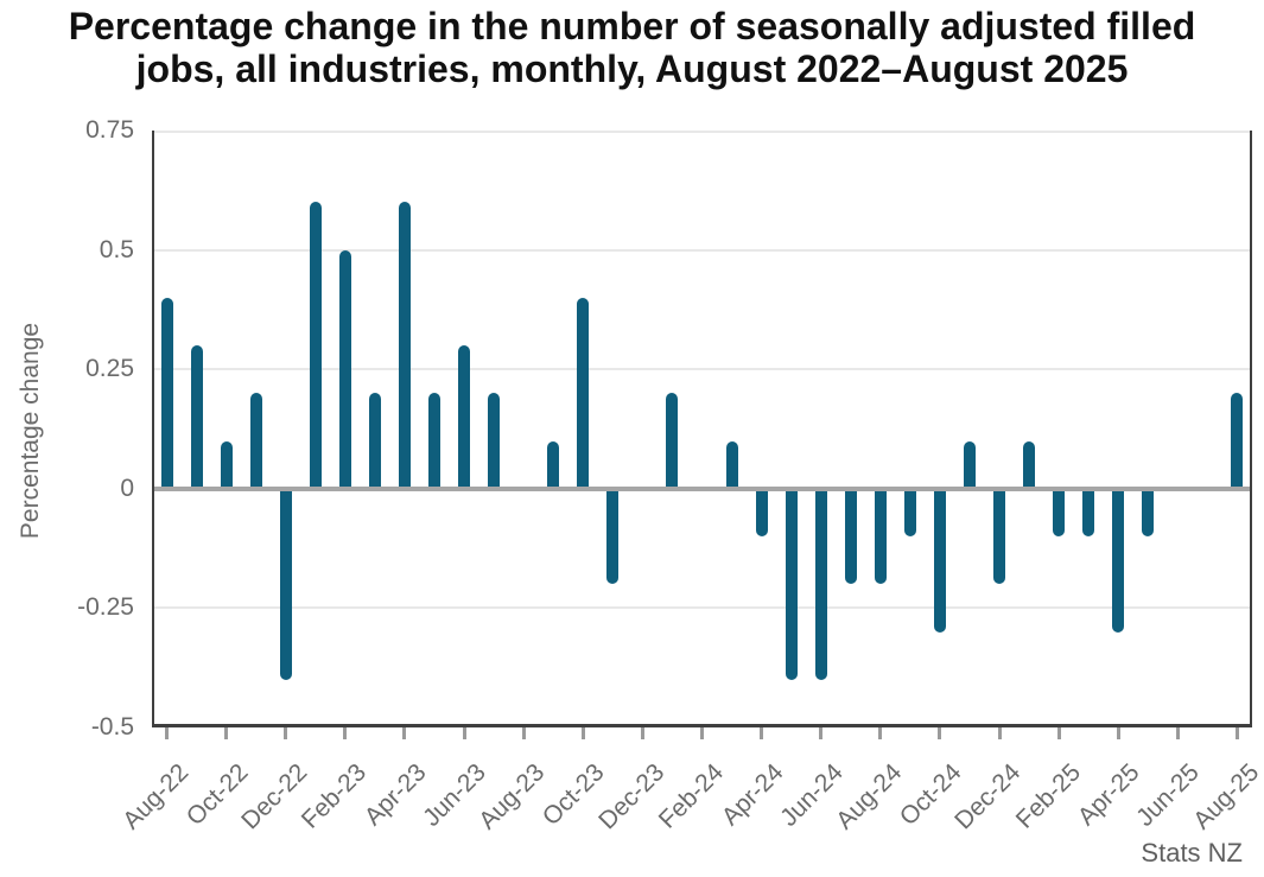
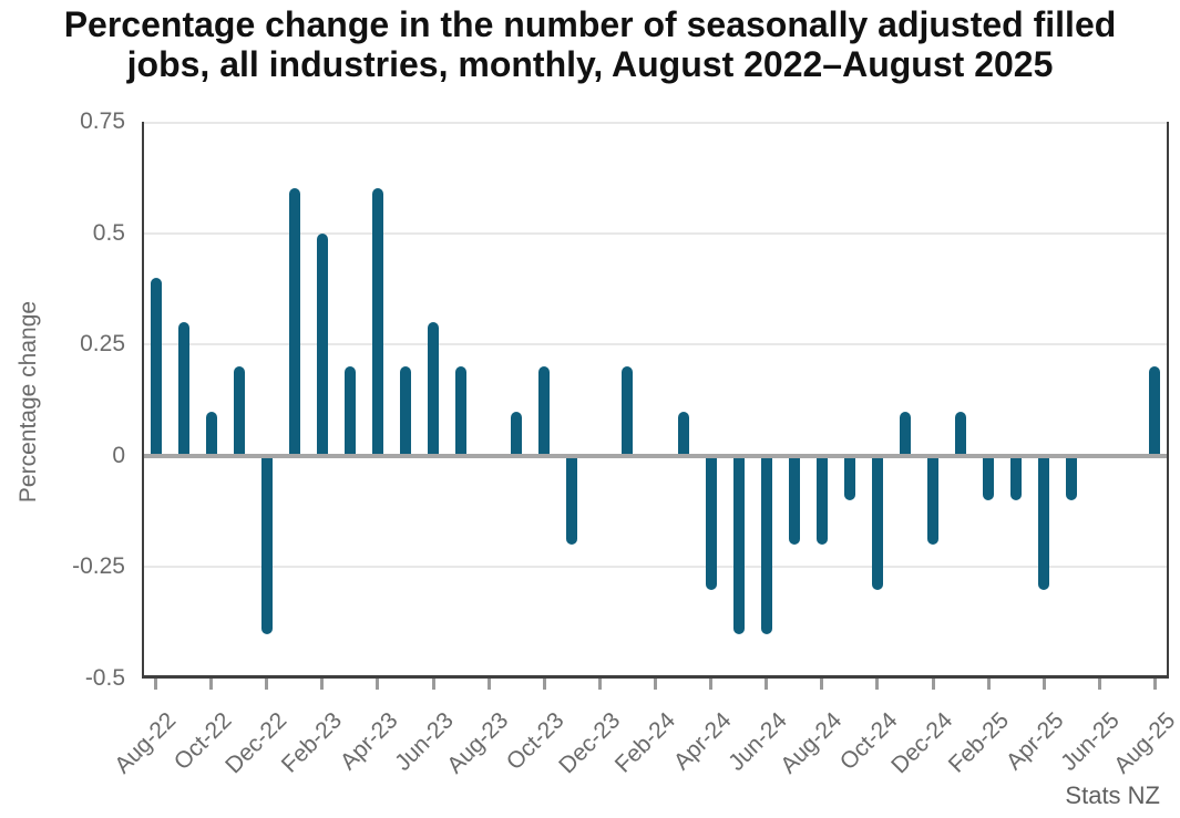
Oct-23: 0.4 -> 0.2
Apr-24: -0.1 -> -0.3
